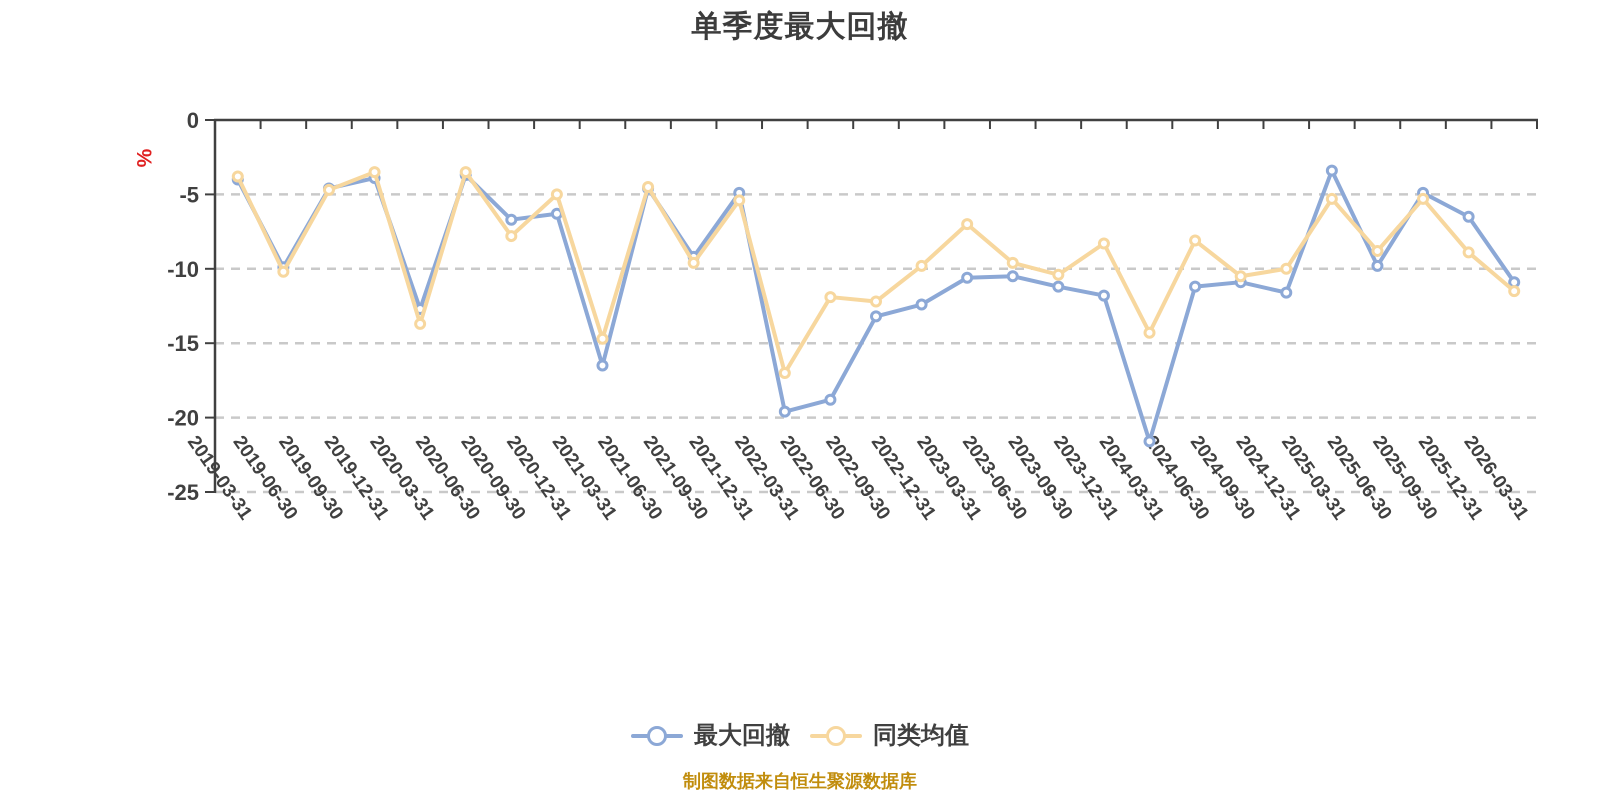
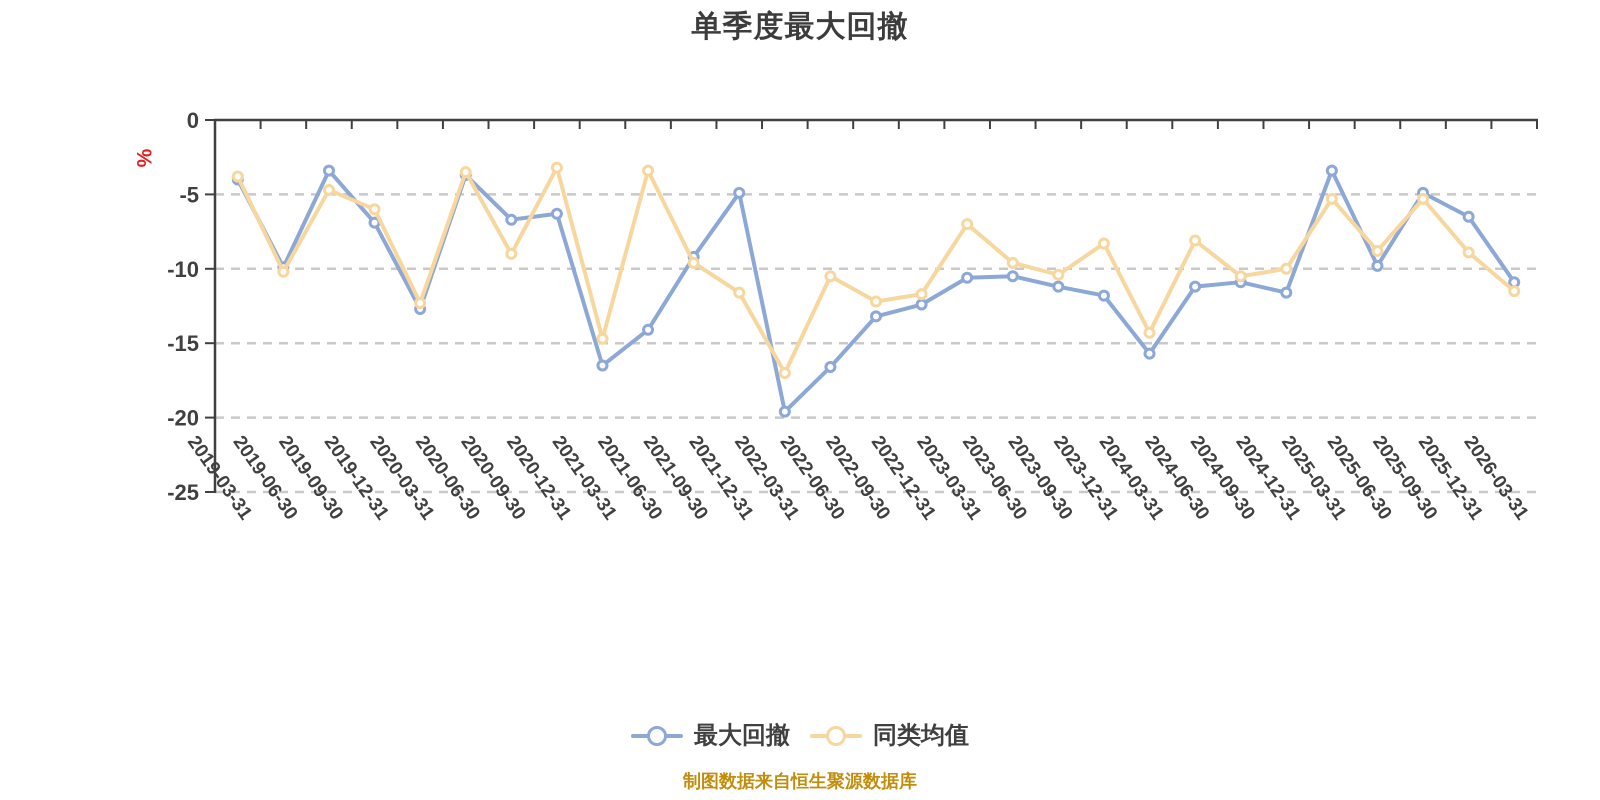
最大回撤/2019-09-30: -4.6 -> -3.4
最大回撤/2019-12-31: -3.9 -> -6.9
同类均值/2019-12-31: -3.5 -> -6.0
同类均值/2020-03-31: -13.7 -> -12.3
同类均值/2020-09-30: -7.8 -> -9.0
同类均值/2020-12-31: -5.0 -> -3.2
最大回撤/2021-06-30: -4.6 -> -14.1
同类均值/2021-06-30: -4.5 -> -3.4
同类均值/2021-12-31: -5.4 -> -11.6
最大回撤/2022-06-30: -18.8 -> -16.6
同类均值/2022-06-30: -11.9 -> -10.5
同类均值/2022-12-31: -9.8 -> -11.7
最大回撤/2024-03-31: -21.6 -> -15.7
